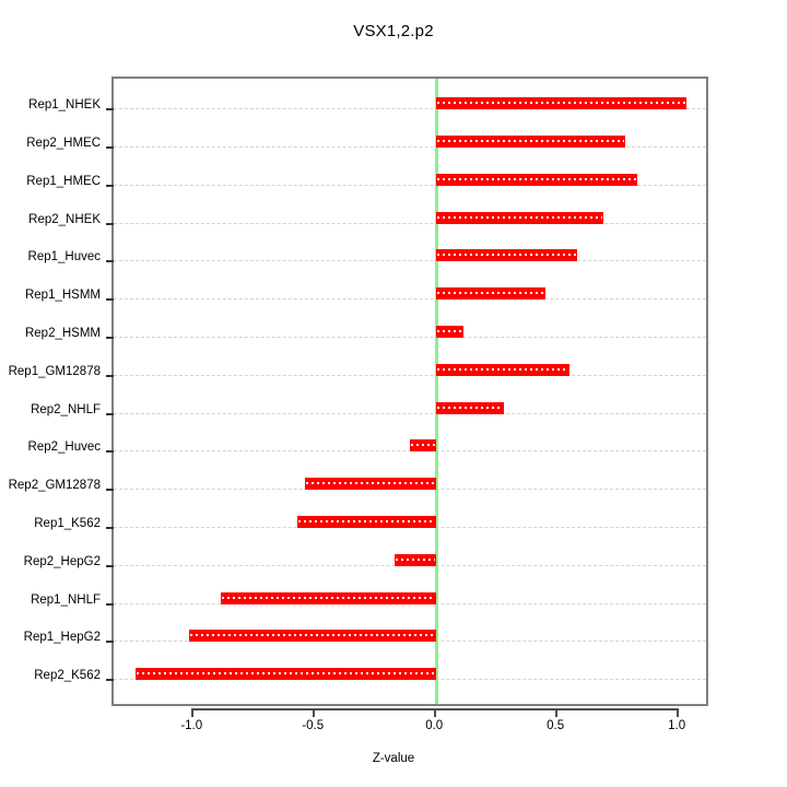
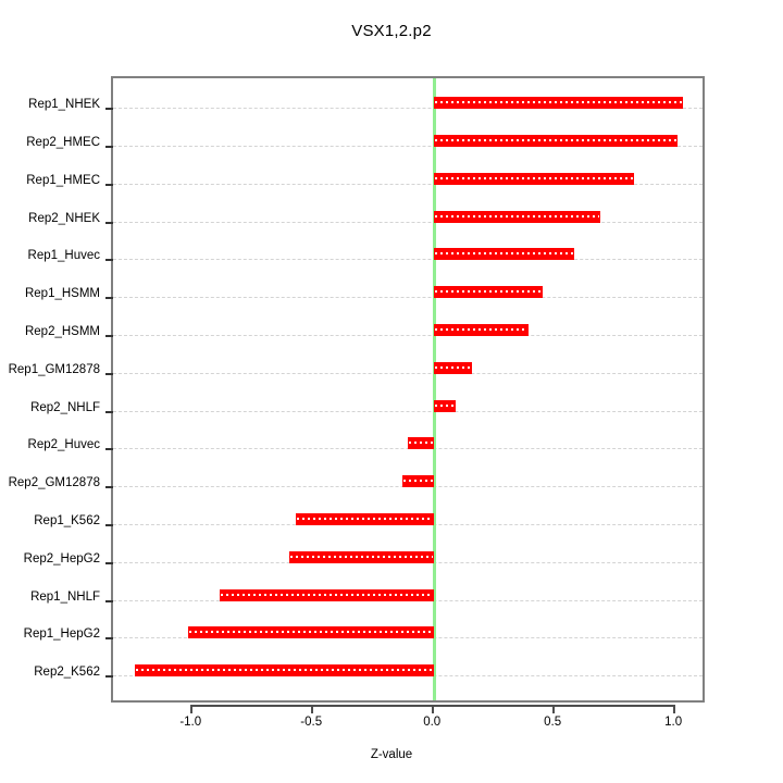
Rep2_HMEC: 0.78 -> 1.01
Rep2_HSMM: 0.11 -> 0.39
Rep1_GM12878: 0.55 -> 0.15
Rep2_NHLF: 0.28 -> 0.09
Rep2_GM12878: -0.54 -> -0.13
Rep2_HepG2: -0.17 -> -0.60
